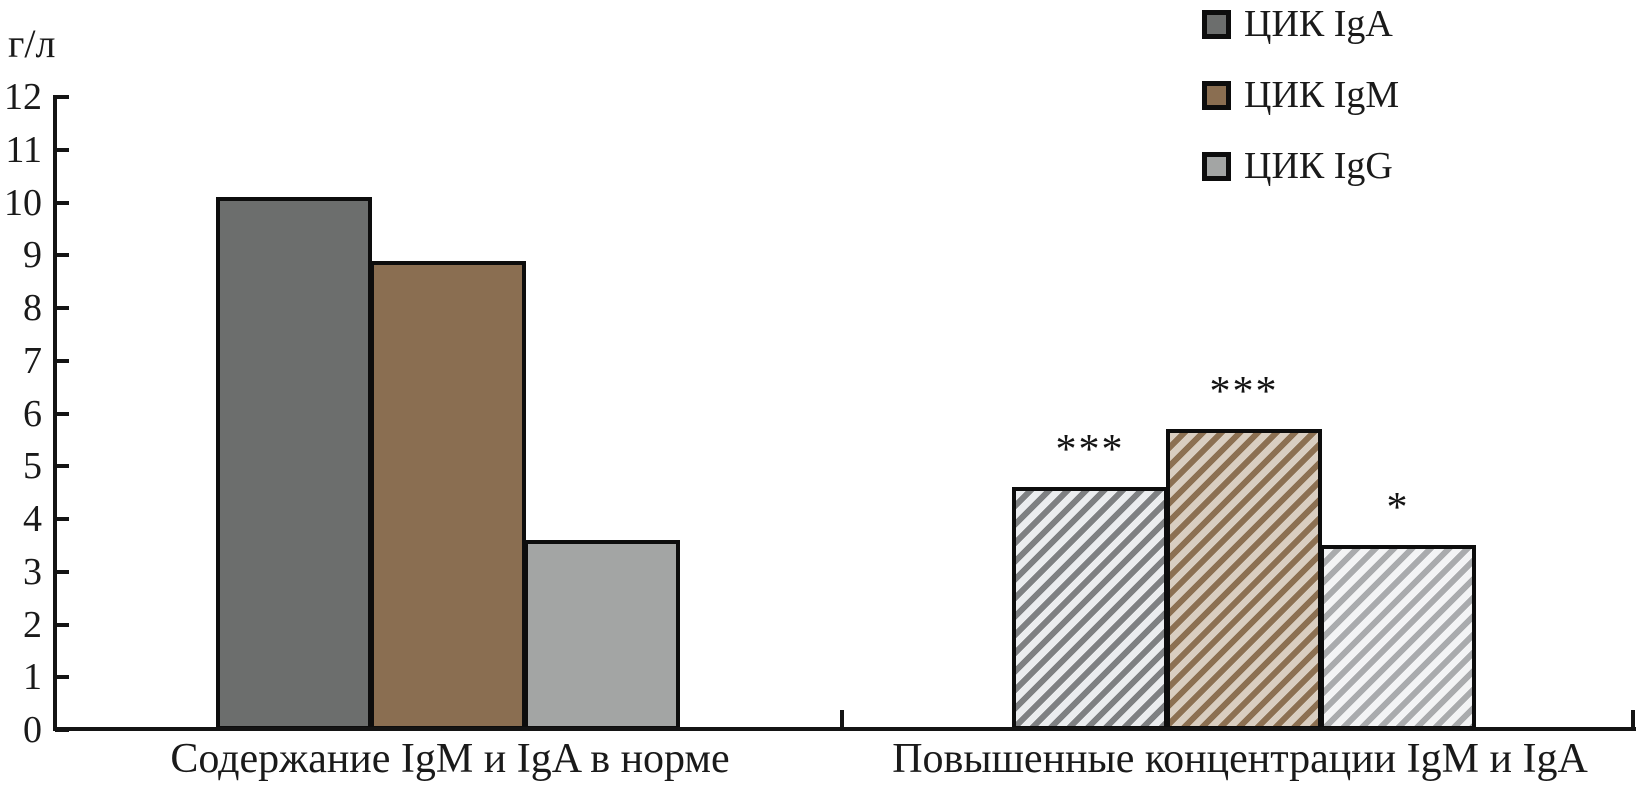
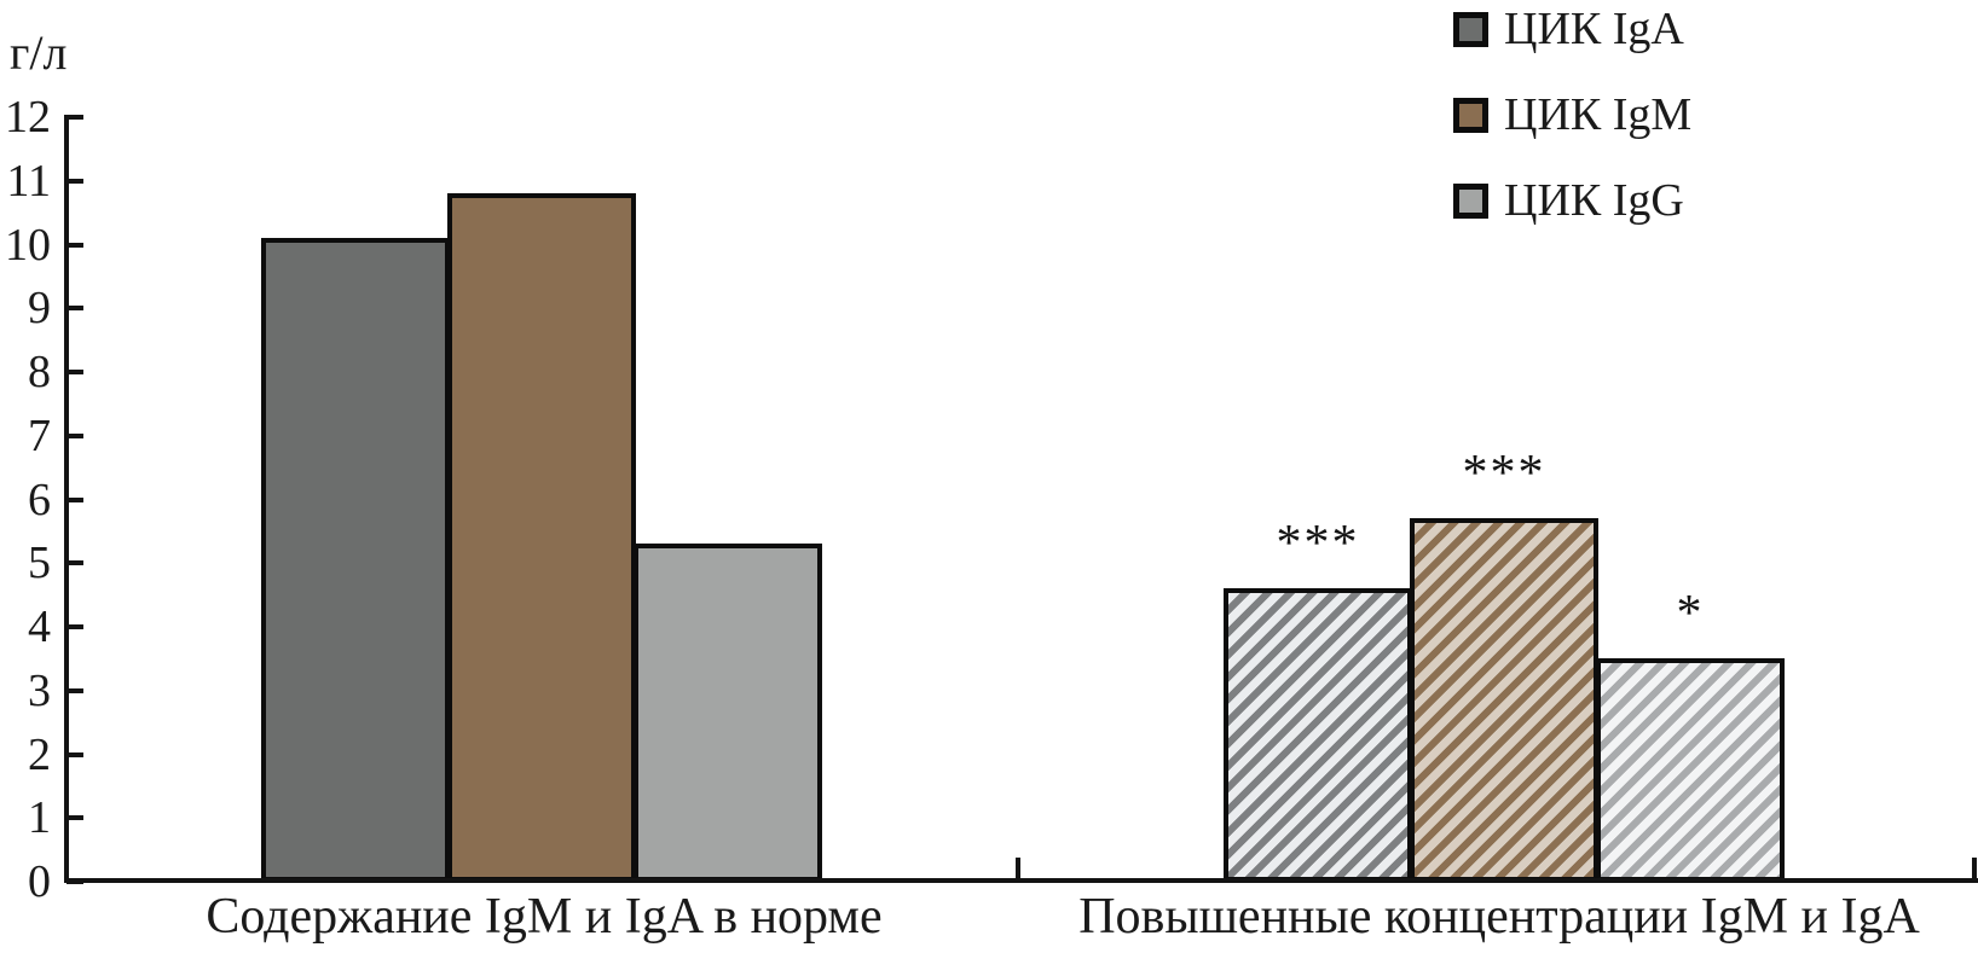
ЦИК IgM/Содержание IgM и IgA в норме: 8.9 -> 10.8
ЦИК IgG/Содержание IgM и IgA в норме: 3.6 -> 5.3
